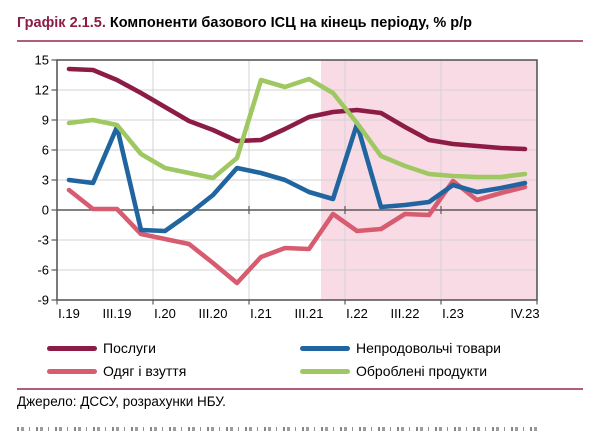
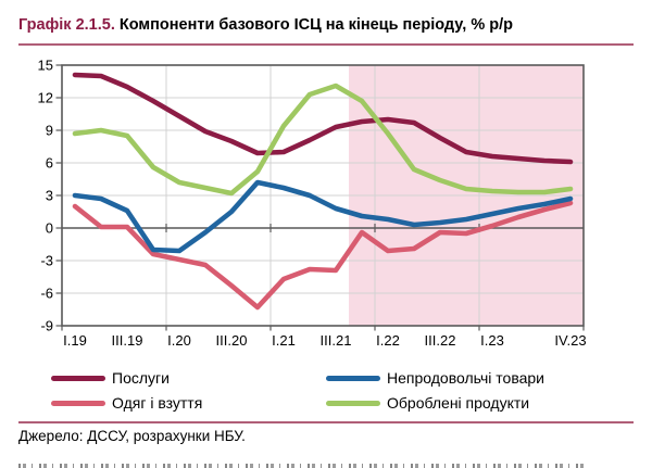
Непродовольчі товари/III.19: 8.3 -> 1.6
Оброблені продукти/I.21: 13.0 -> 9.4
Непродовольчі товари/I.22: 8.6 -> 0.8
Непродовольчі товари/I.23: 2.5 -> 1.3
Одяг і взуття/I.23: 2.9 -> 0.2
